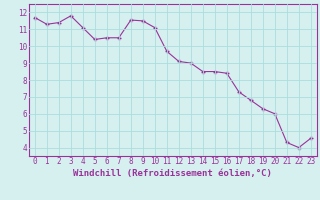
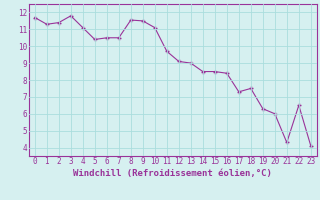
18: 6.8 -> 7.5
22: 4.0 -> 6.5
23: 4.5 -> 4.1
